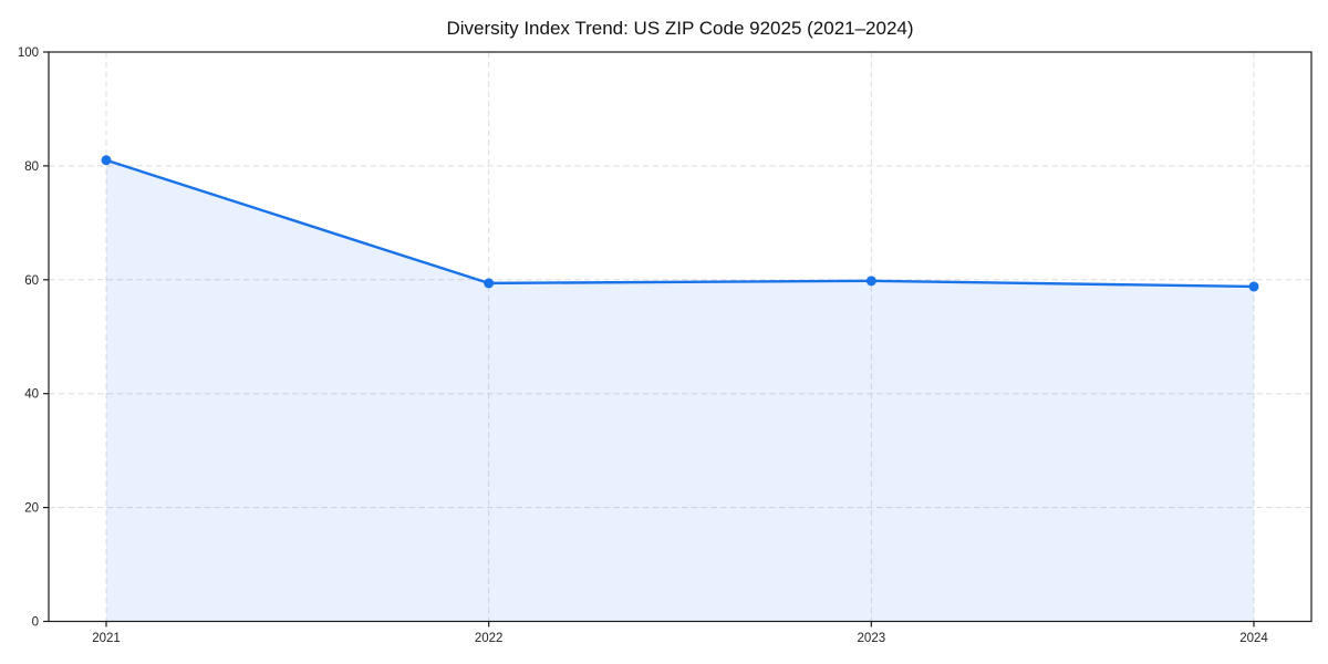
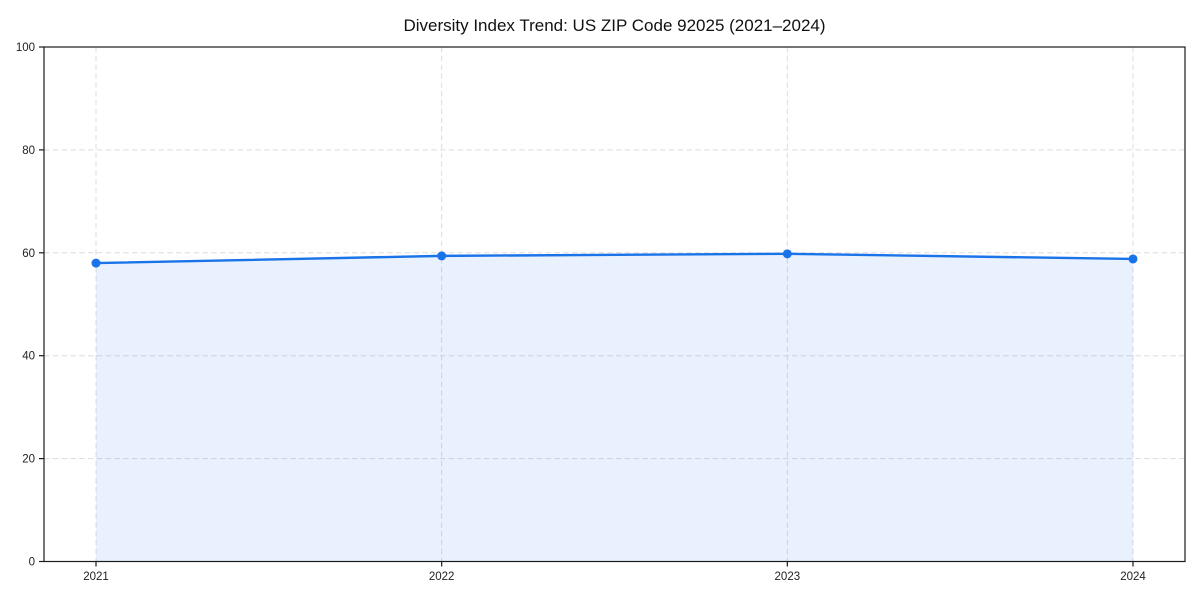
2021: 81 -> 58
